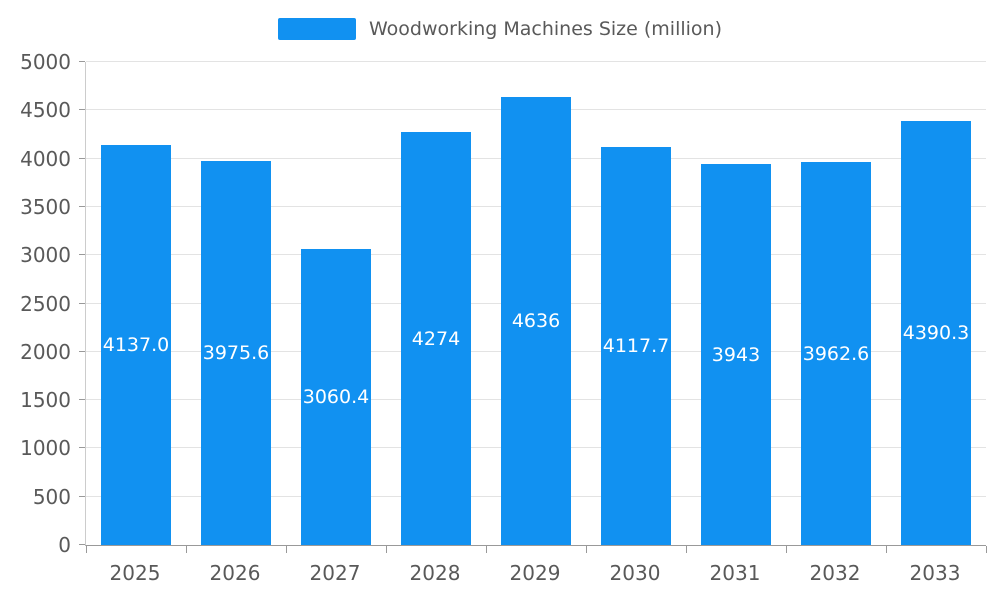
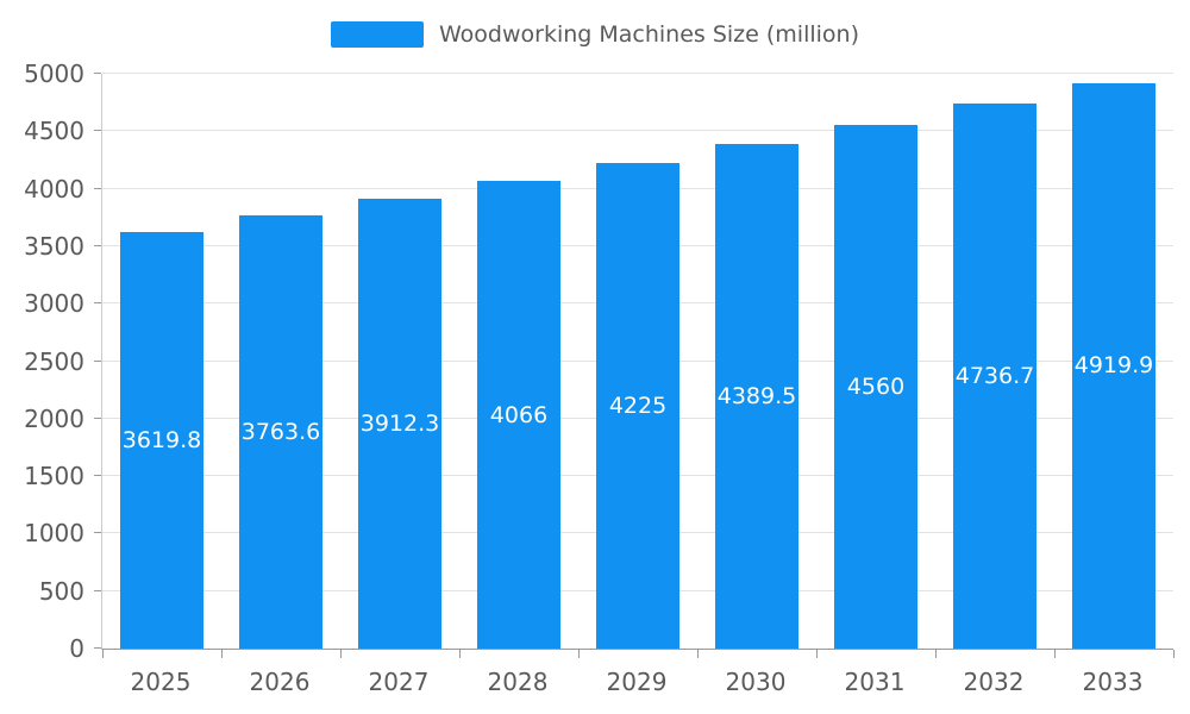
2025: 4137.0 -> 3619.8
2026: 3975.6 -> 3763.6
2027: 3060.4 -> 3912.3
2028: 4274 -> 4066
2029: 4636 -> 4225
2030: 4117.7 -> 4389.5
2031: 3943 -> 4560
2032: 3962.6 -> 4736.7
2033: 4390.3 -> 4919.9
